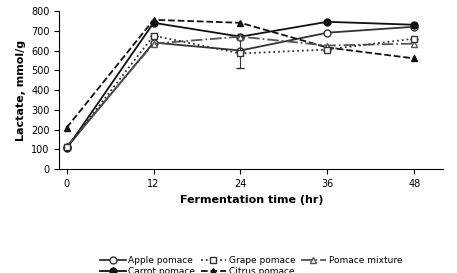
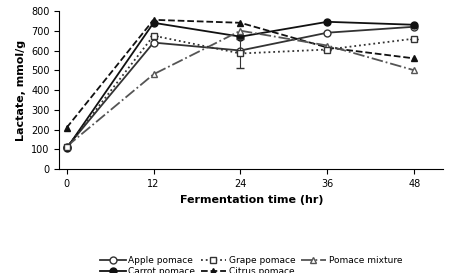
Pomace mixture/12: 640 -> 480
Pomace mixture/24: 670 -> 700
Pomace mixture/48: 640 -> 500
